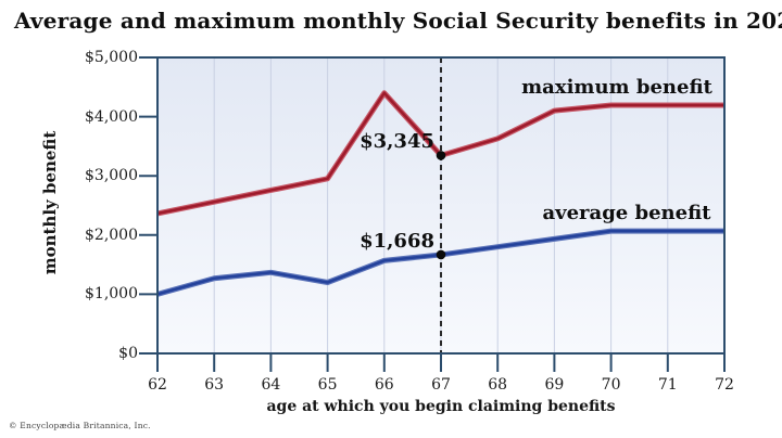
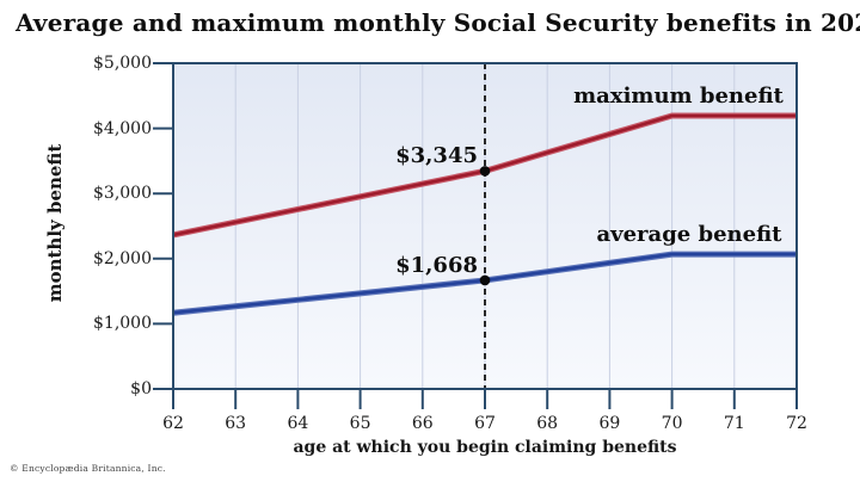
average benefit/62: $1000 -> $1200
average benefit/65: $1200 -> $1500
maximum benefit/66: $4400 -> $3100
maximum benefit/69: $4100 -> $3900
